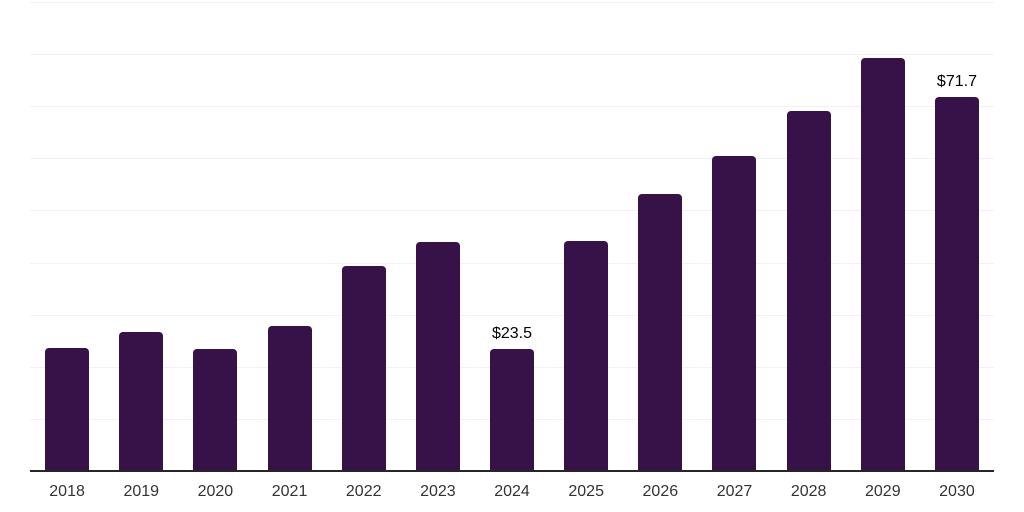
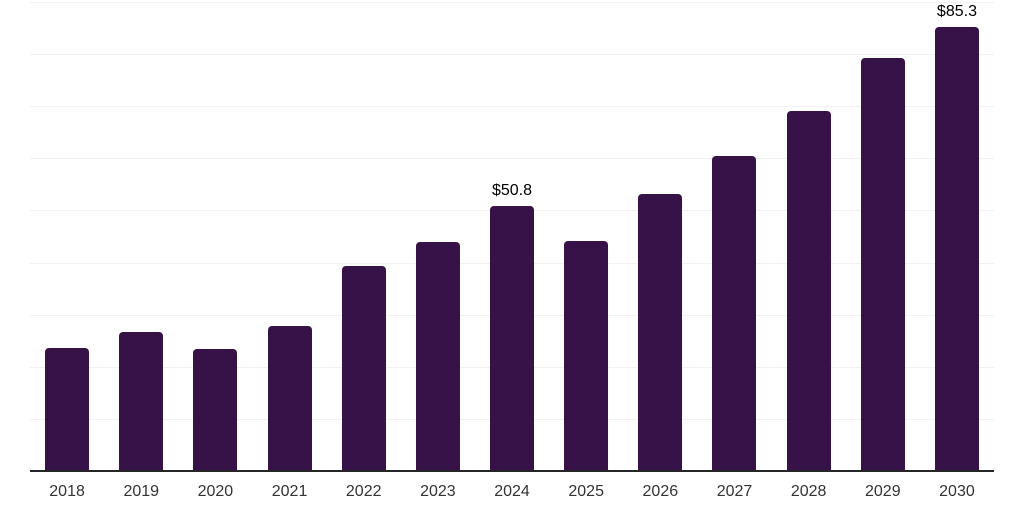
2024: $23.5 -> $50.8
2030: $71.7 -> $85.3
